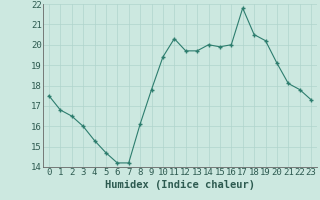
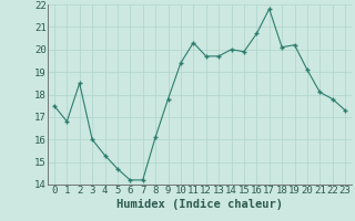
2: 16.5 -> 18.5
16: 20.0 -> 20.7
18: 20.5 -> 20.1
